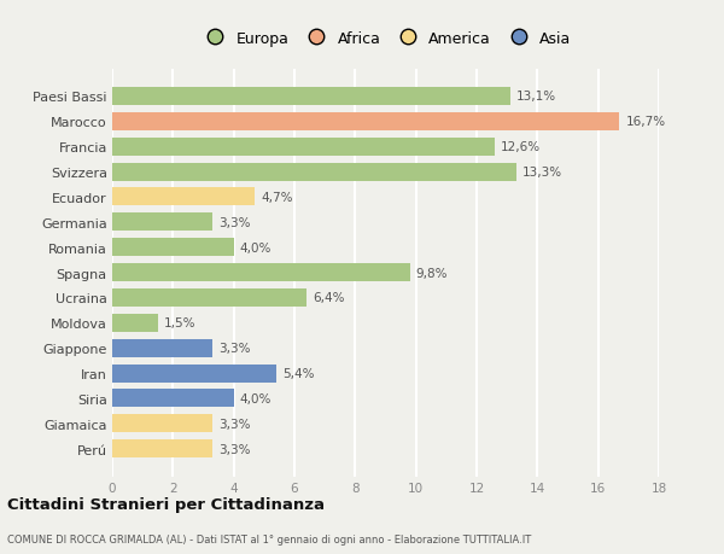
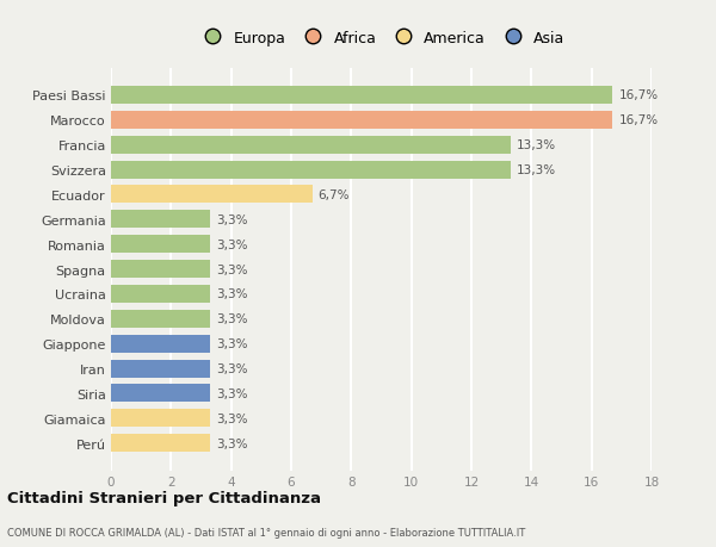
Paesi Bassi: 13,1% -> 16,7%
Francia: 12,6% -> 13,3%
Ecuador: 4,7% -> 6,7%
Romania: 4,0% -> 3,3%
Spagna: 9,8% -> 3,3%
Ucraina: 6,4% -> 3,3%
Moldova: 1,5% -> 3,3%
Iran: 5,4% -> 3,3%
Siria: 4,0% -> 3,3%
